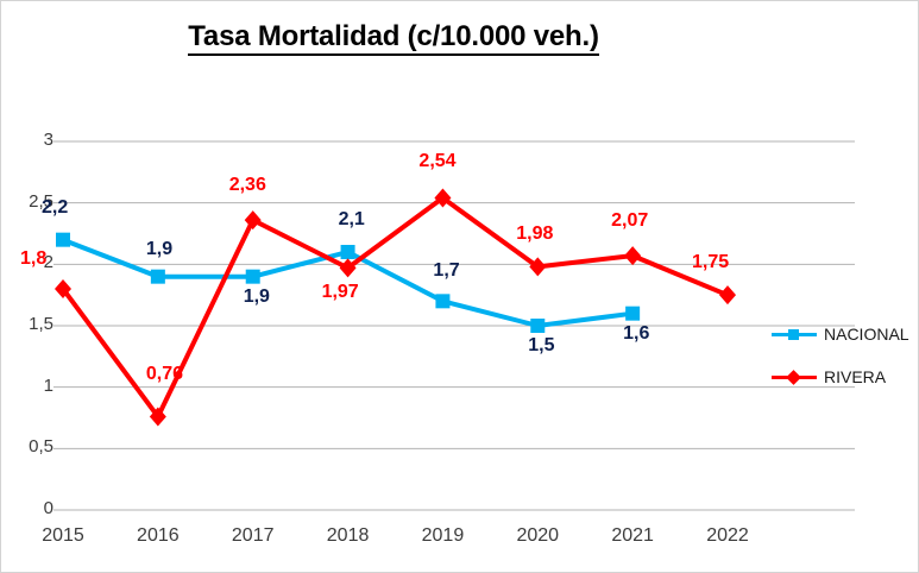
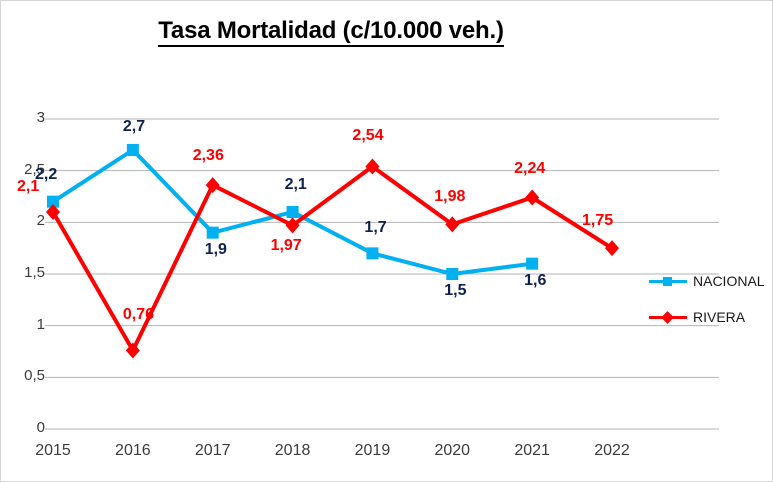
RIVERA/2015: 1,8 -> 2,1
NACIONAL/2016: 1,9 -> 2,7
RIVERA/2021: 2,07 -> 2,24
